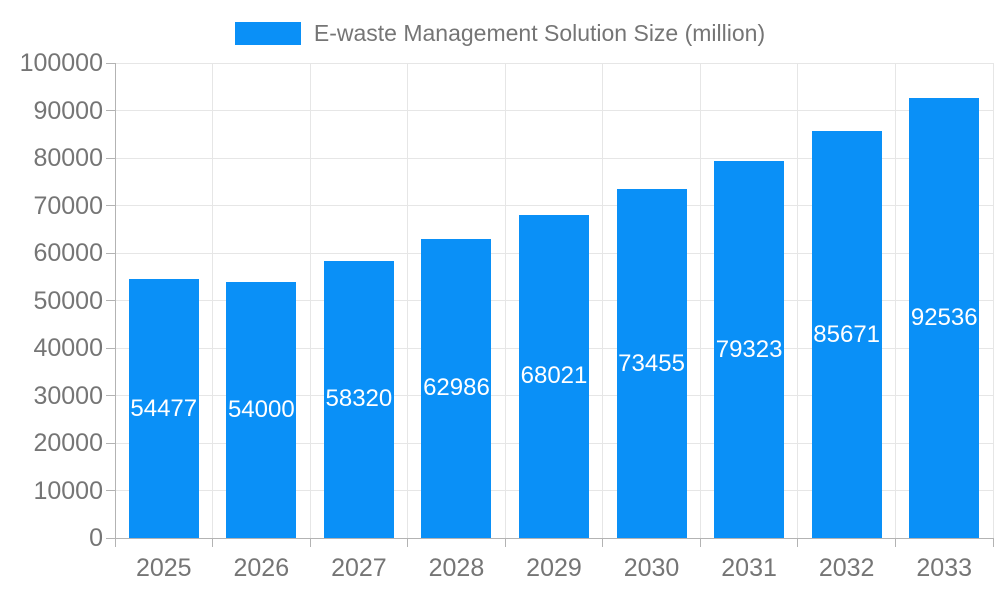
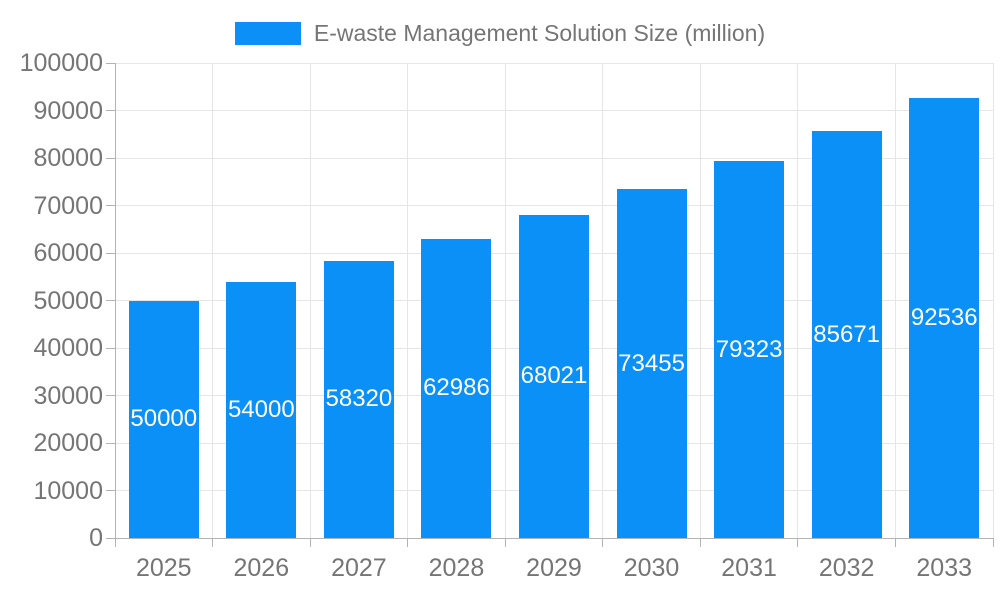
2025: 54477 -> 50000
